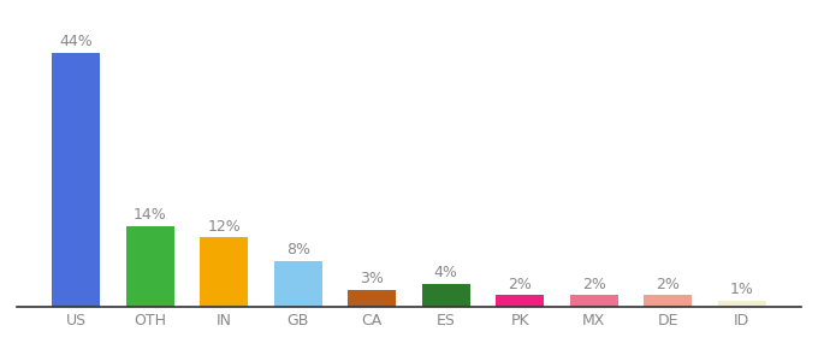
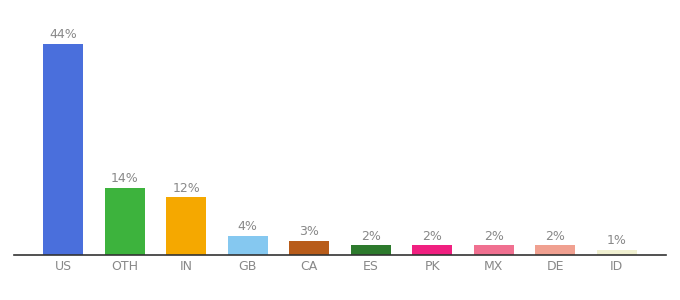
GB: 8% -> 4%
ES: 4% -> 2%
